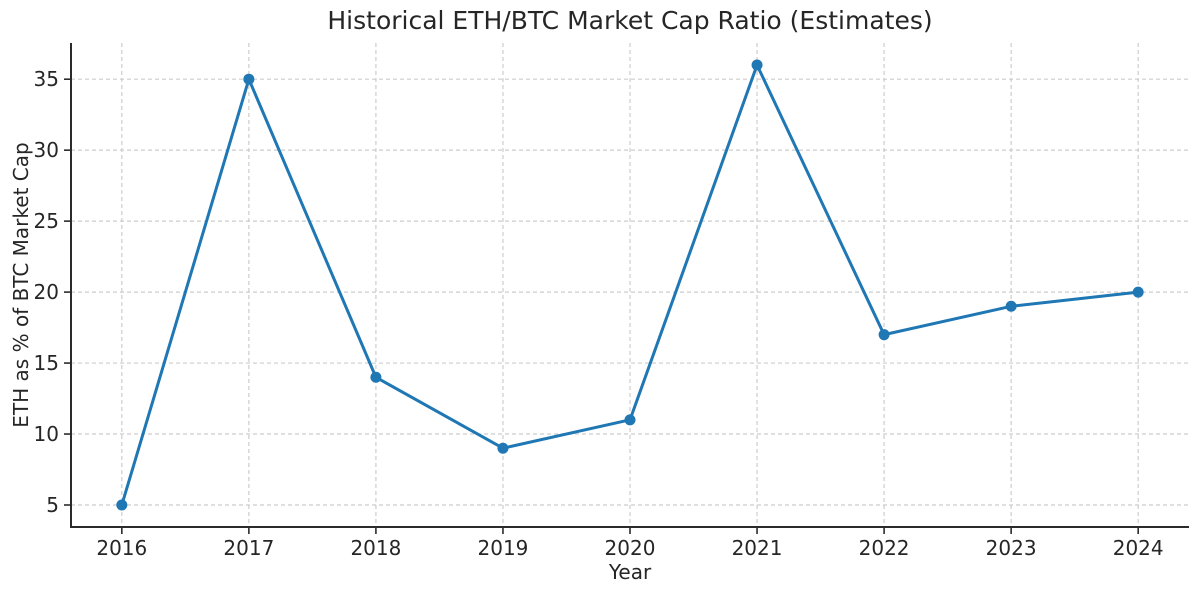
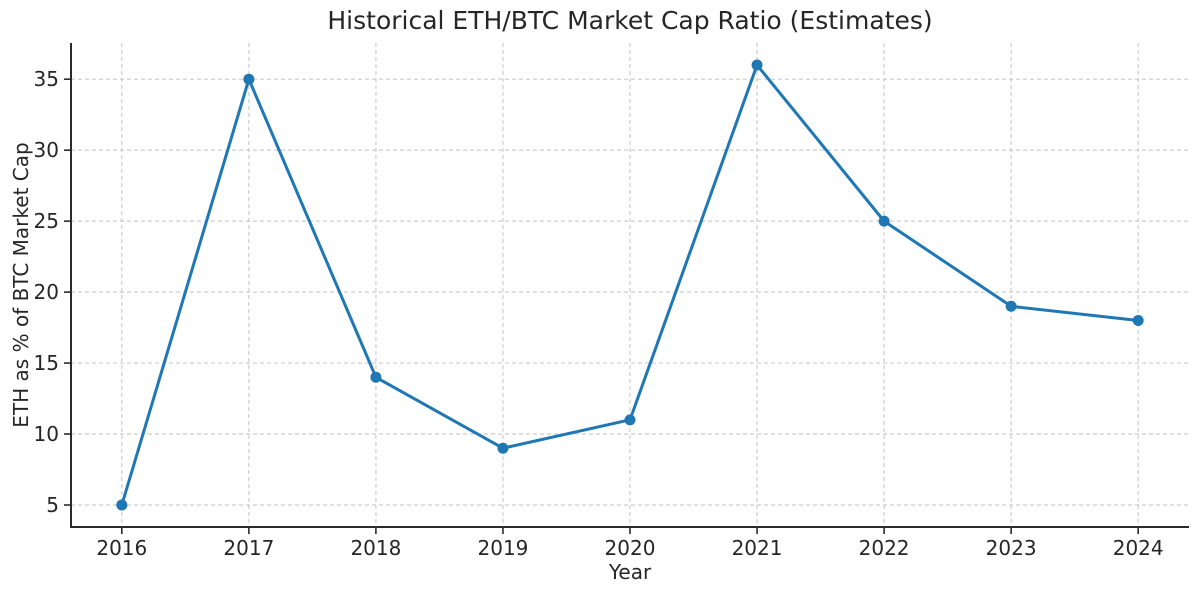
2022: 17 -> 25
2024: 20 -> 18
